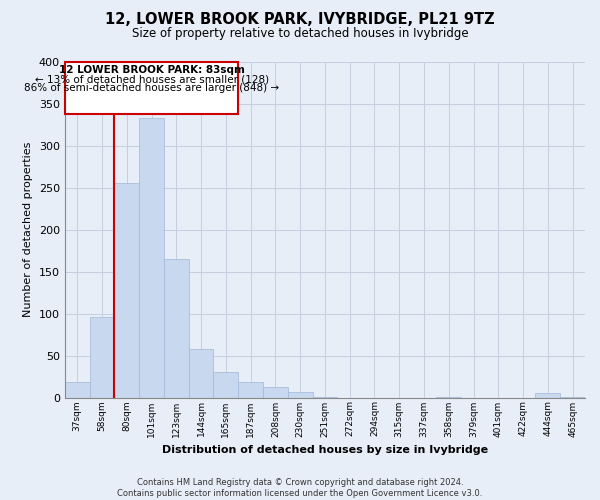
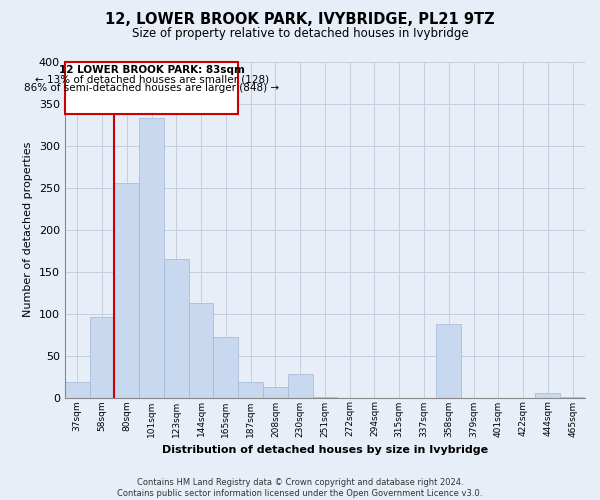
144sqm: 58 -> 112
165sqm: 30 -> 72
230sqm: 6 -> 28
358sqm: 1 -> 88
